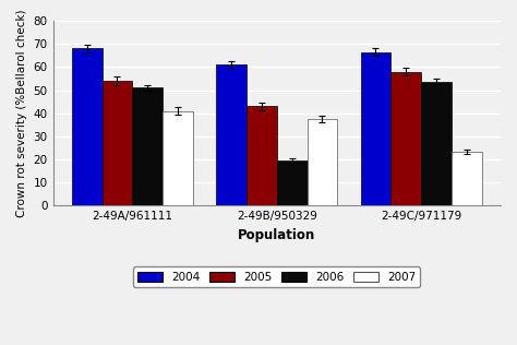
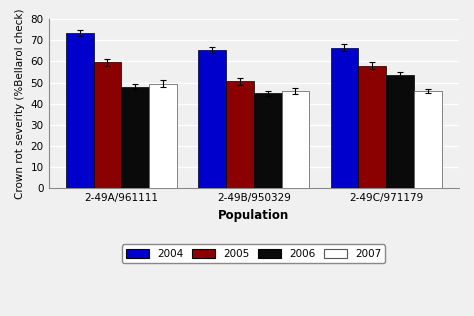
2004/2-49A/961111: 68.0 -> 73.5
2005/2-49A/961111: 54.0 -> 59.5
2006/2-49A/961111: 51.0 -> 48.0
2007/2-49A/961111: 41.0 -> 49.5
2004/2-49B/950329: 61.0 -> 65.5
2005/2-49B/950329: 43.0 -> 50.5
2006/2-49B/950329: 19.5 -> 45.0
2007/2-49B/950329: 37.5 -> 46.0
2007/2-49C/971179: 23.5 -> 46.0
